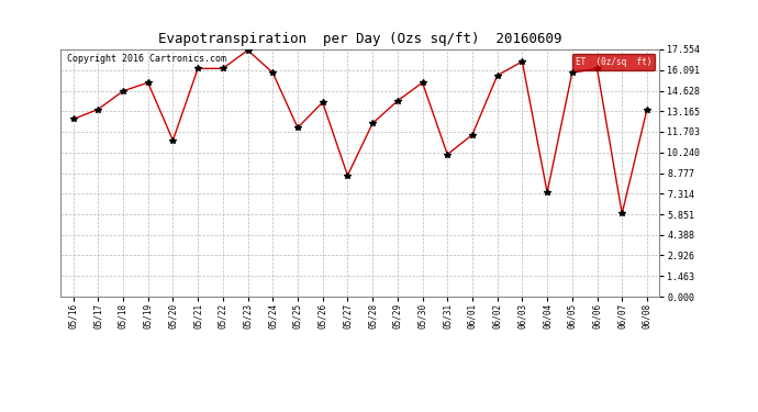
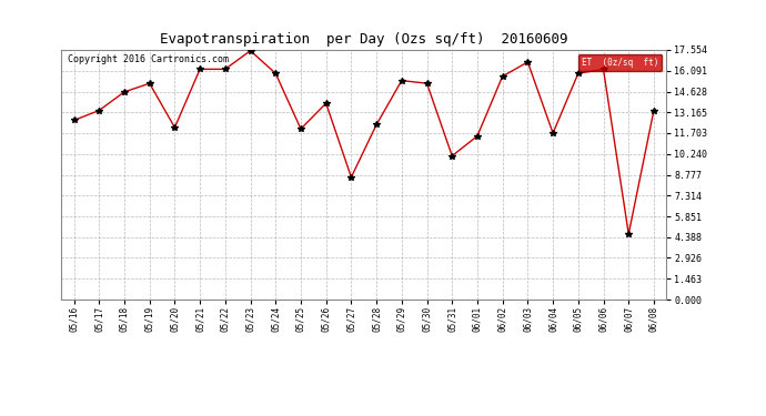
05/20: 11.1 -> 12.1
05/29: 13.9 -> 15.4
06/04: 7.4 -> 11.7
06/07: 5.9 -> 4.6
